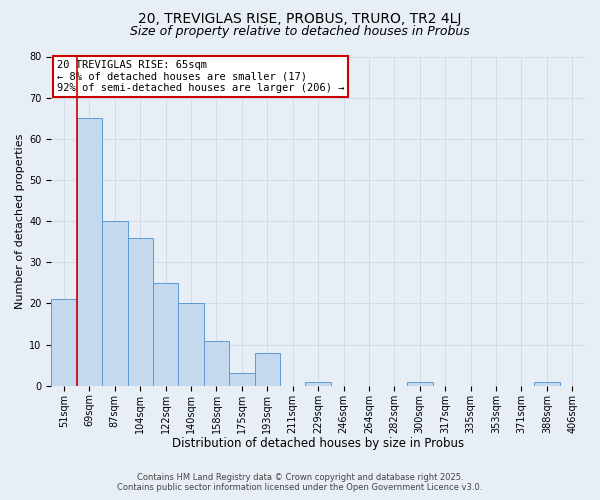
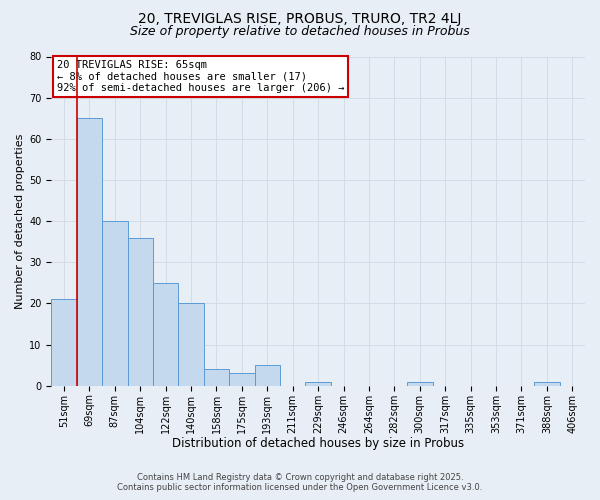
158sqm: 11 -> 4
193sqm: 8 -> 5
